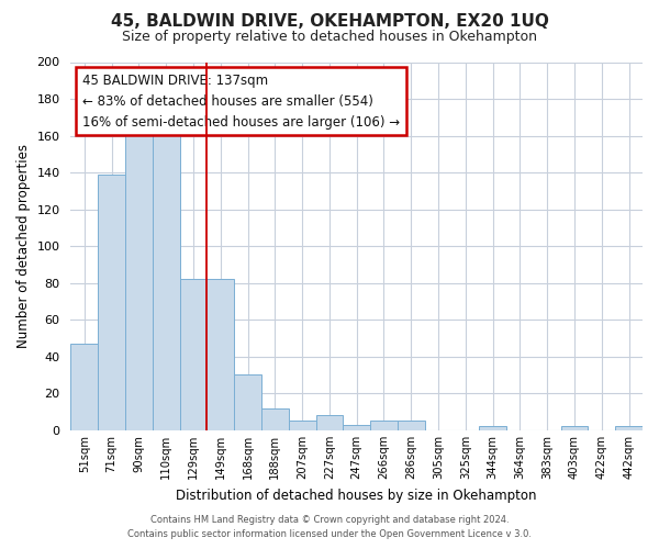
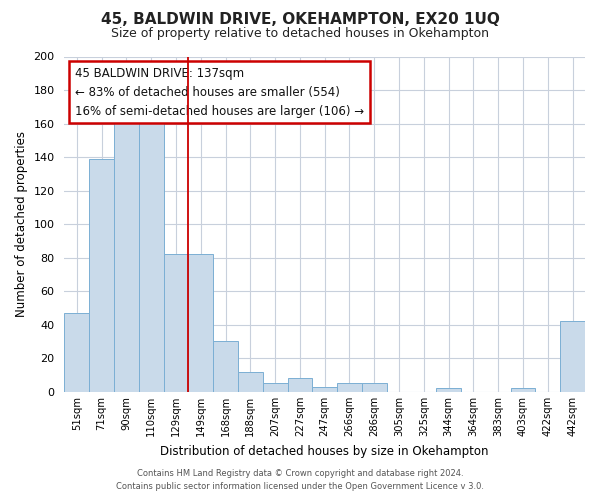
442sqm: 2 -> 42
